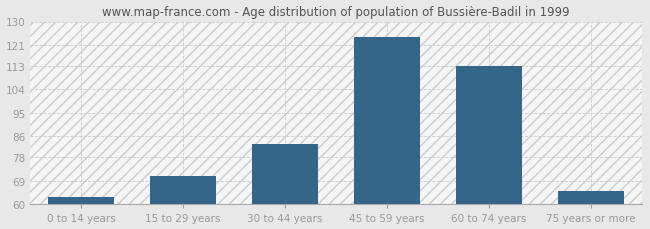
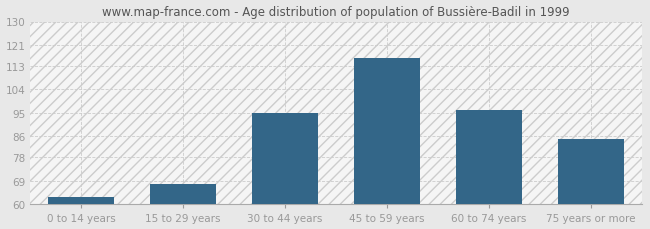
15 to 29 years: 71 -> 68
30 to 44 years: 83 -> 95
45 to 59 years: 124 -> 116
60 to 74 years: 113 -> 96
75 years or more: 65 -> 85
